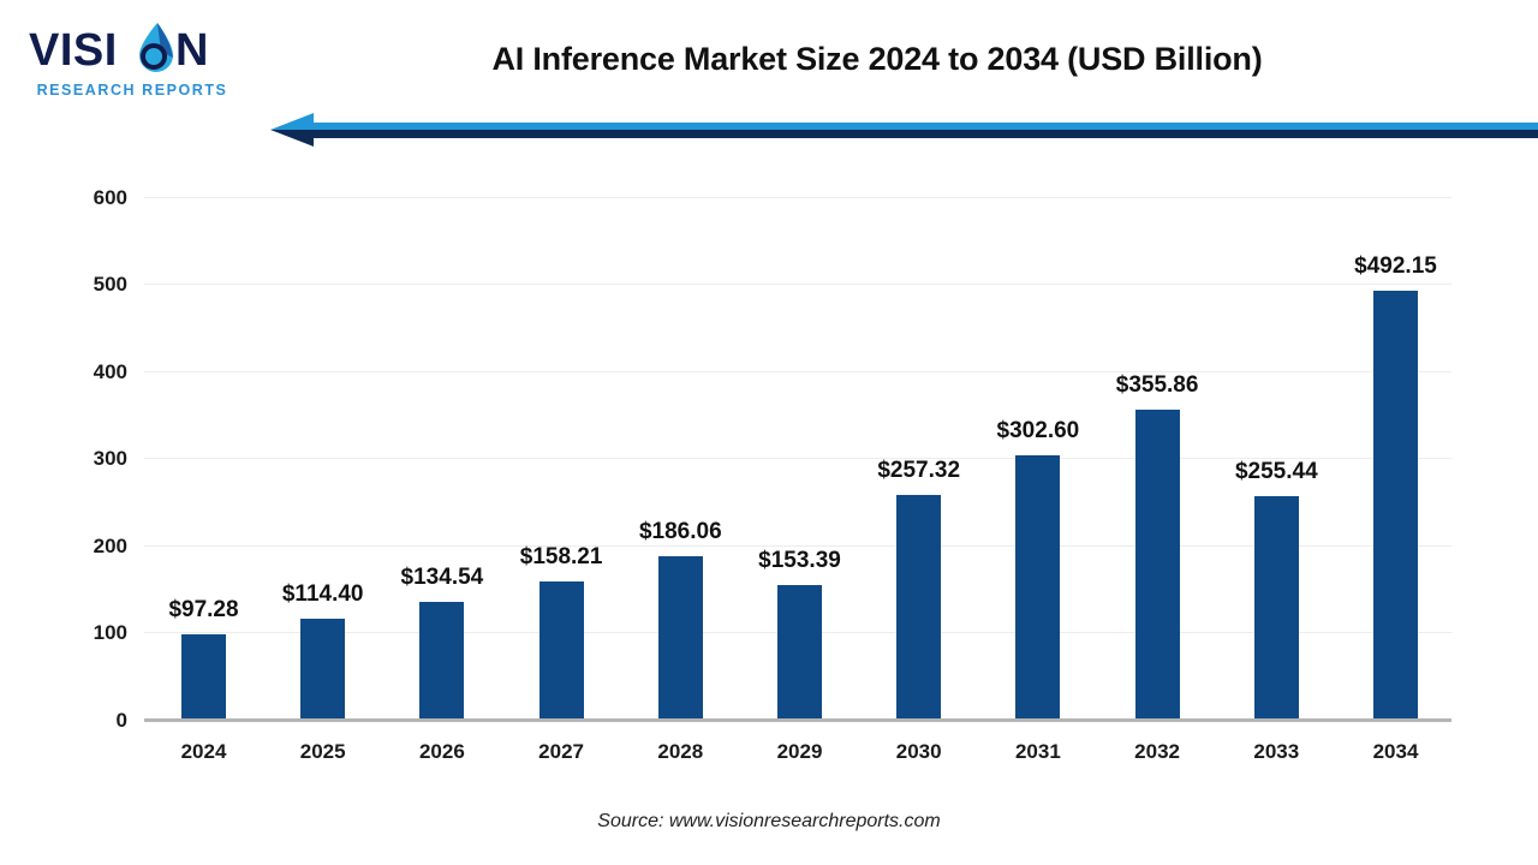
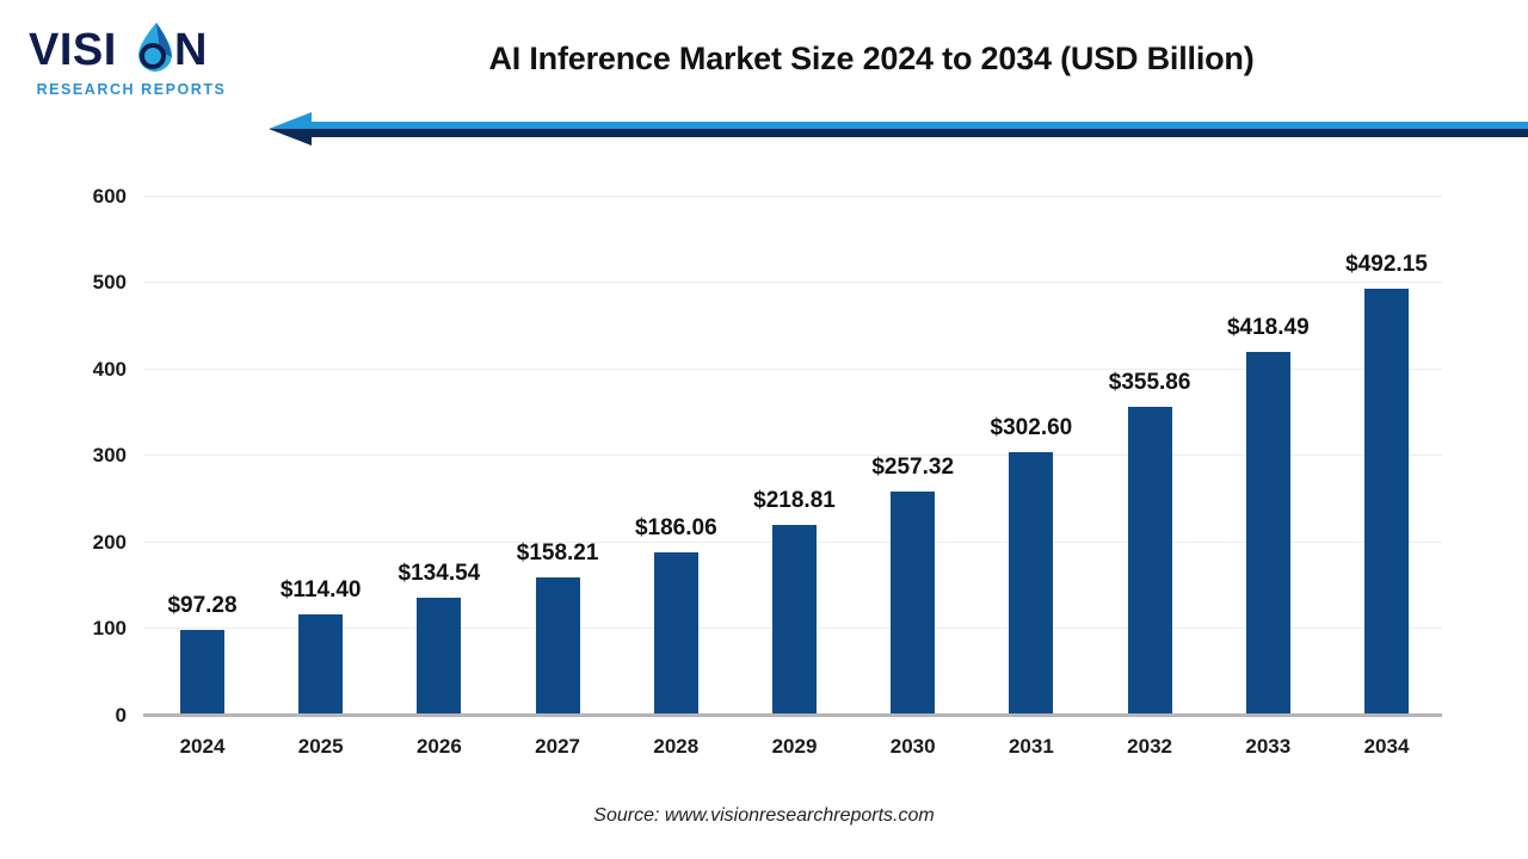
2029: $153.39 -> $218.81
2033: $255.44 -> $418.49
